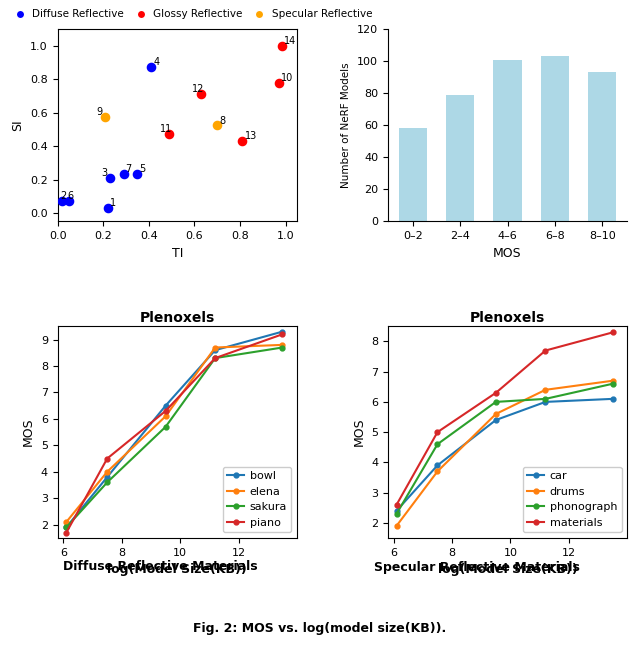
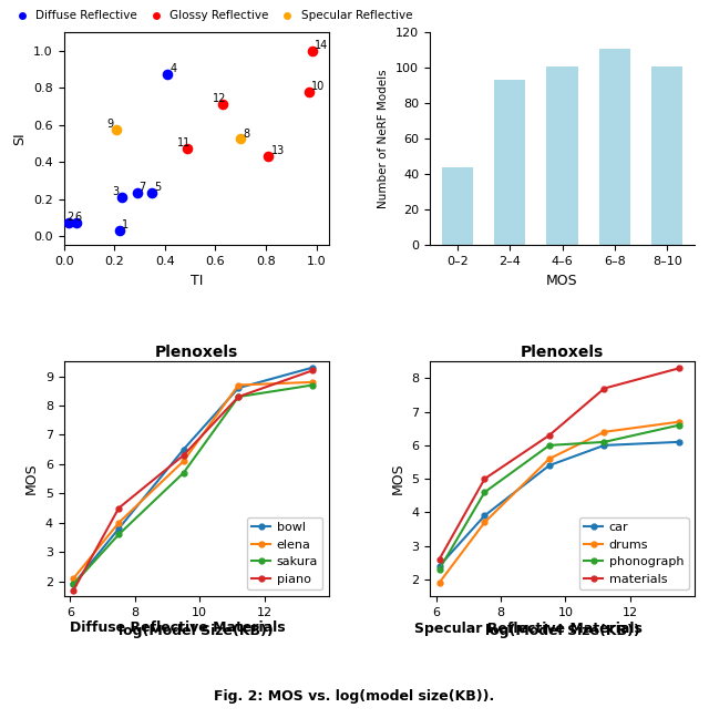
0–2: 58 -> 44
2–4: 79 -> 93
6–8: 103 -> 111
8–10: 93 -> 101
